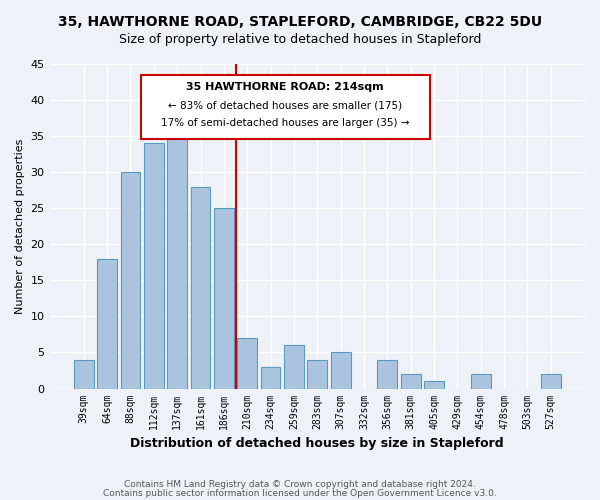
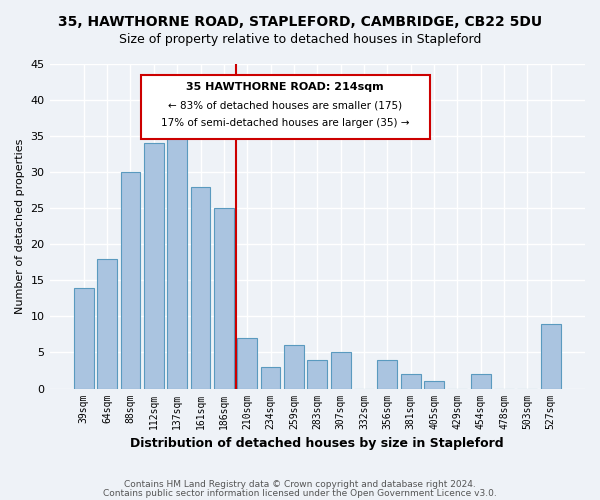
39sqm: 4 -> 14
527sqm: 2 -> 9
